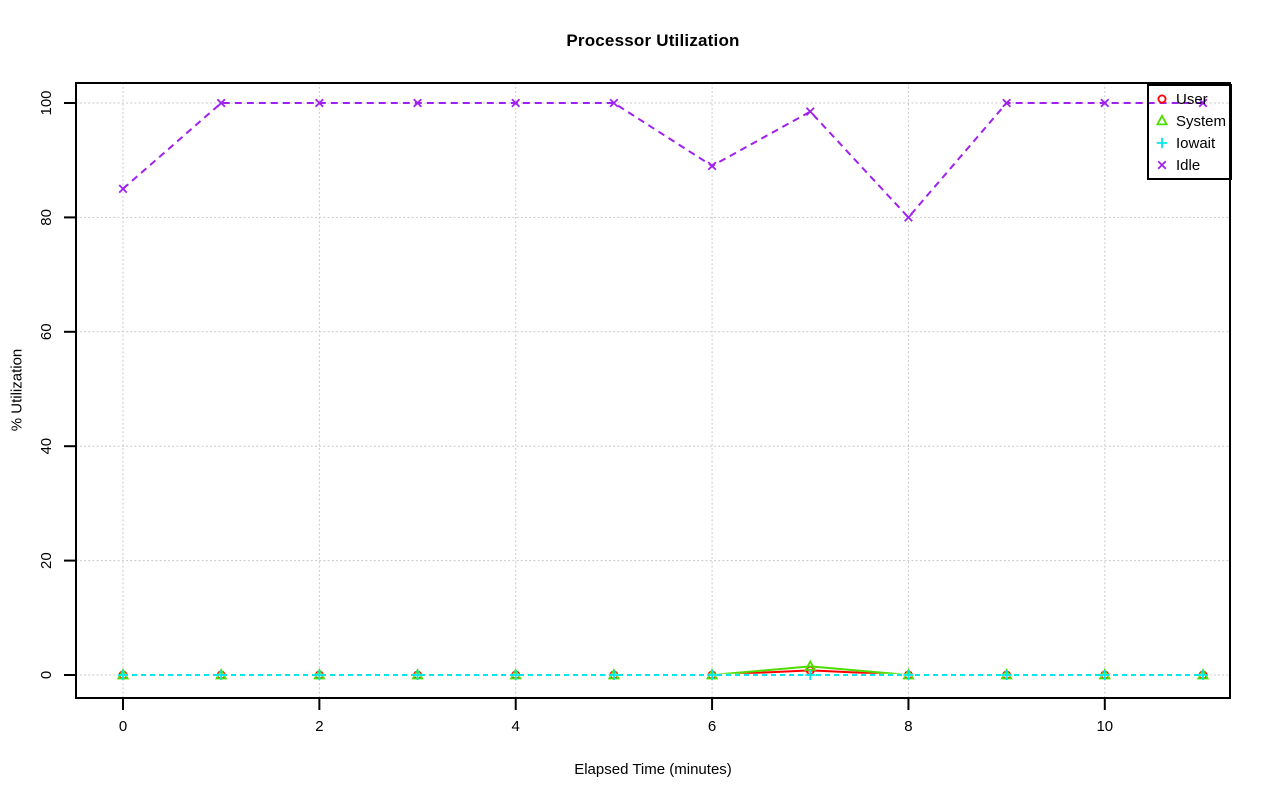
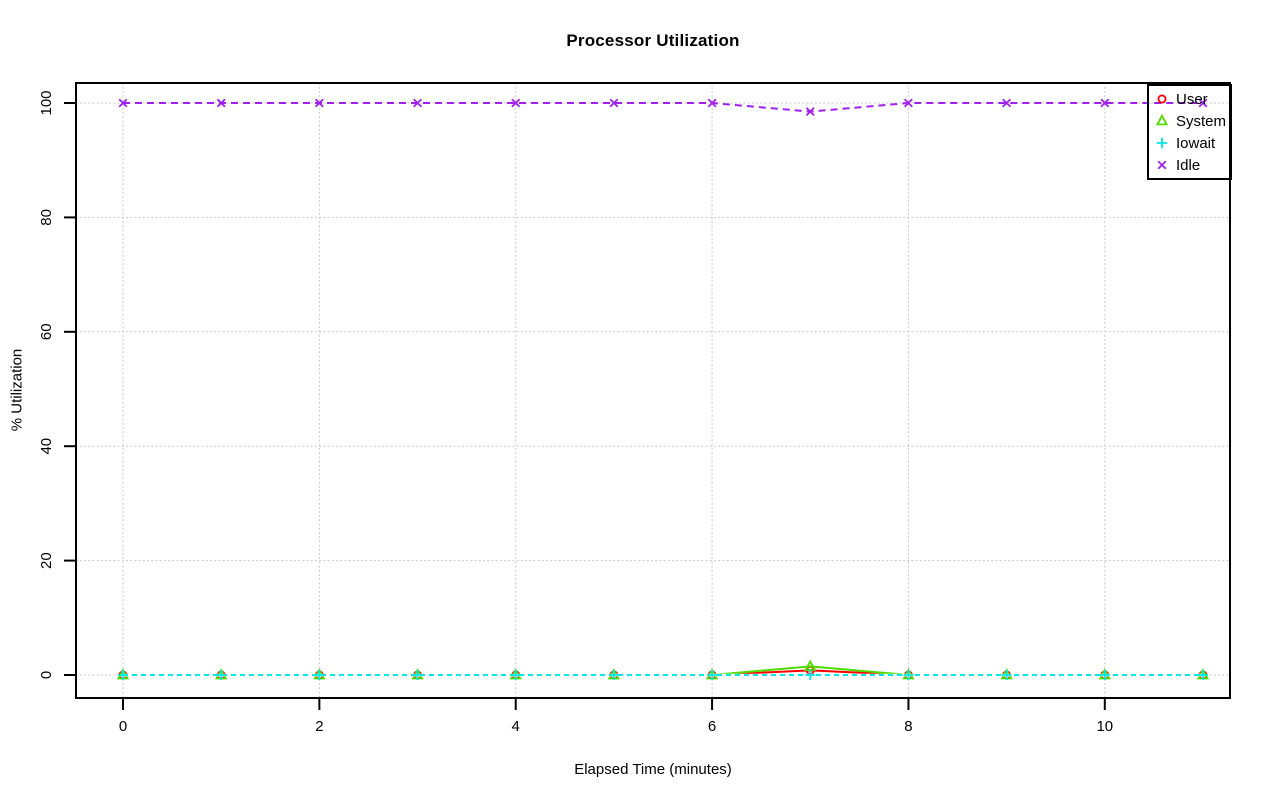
Idle/0: 85 -> 100
Idle/6: 89 -> 100
Idle/8: 80 -> 100
